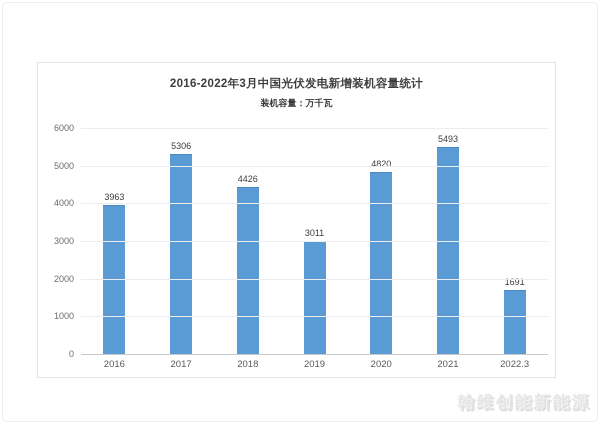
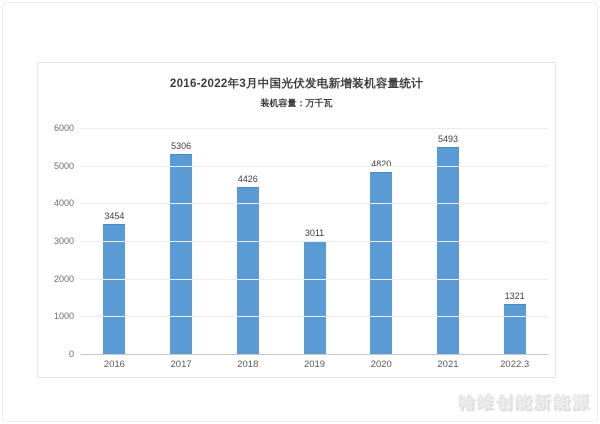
2016: 3963 -> 3454
2022.3: 1691 -> 1321
